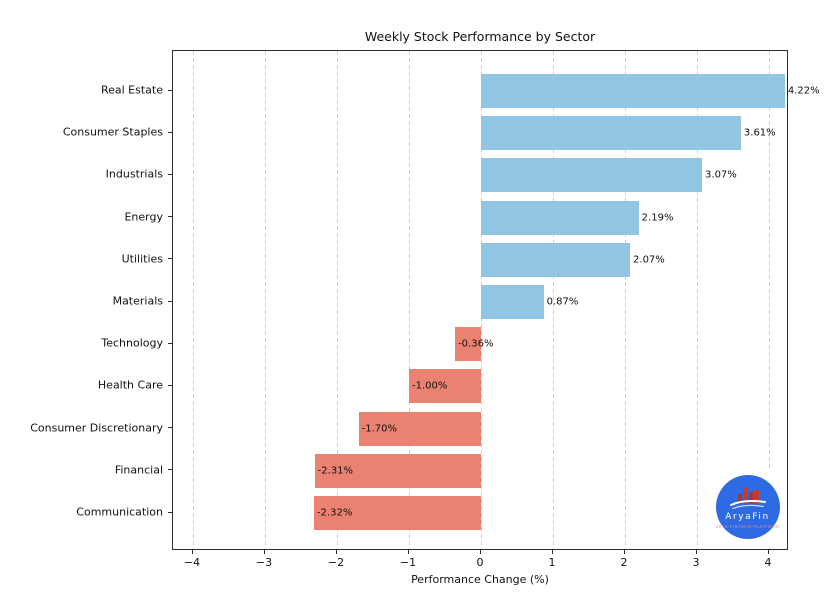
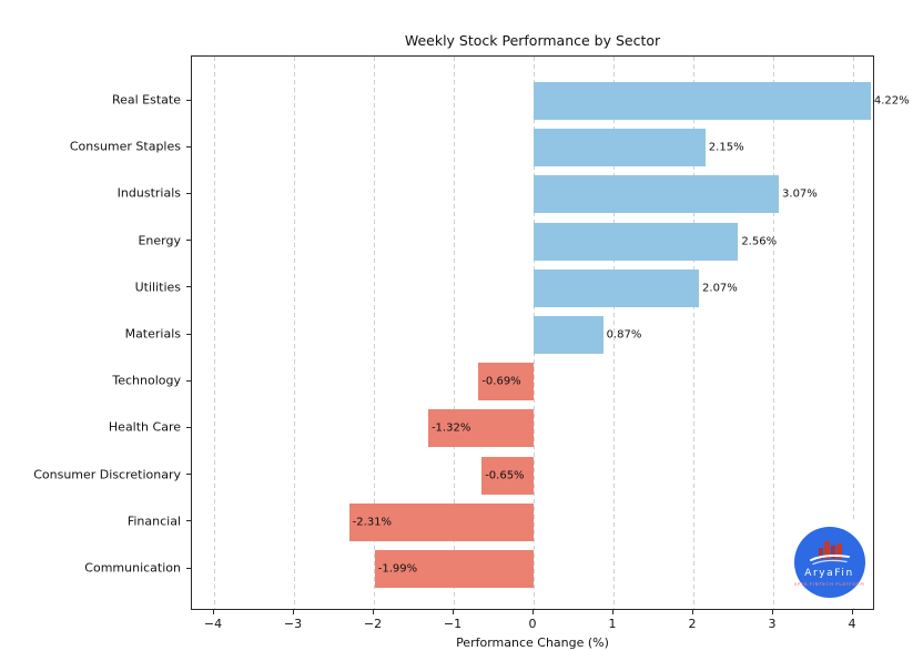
Consumer Staples: 3.61% -> 2.15%
Energy: 2.19% -> 2.56%
Technology: -0.36% -> -0.69%
Health Care: -1.00% -> -1.32%
Consumer Discretionary: -1.70% -> -0.65%
Communication: -2.32% -> -1.99%
